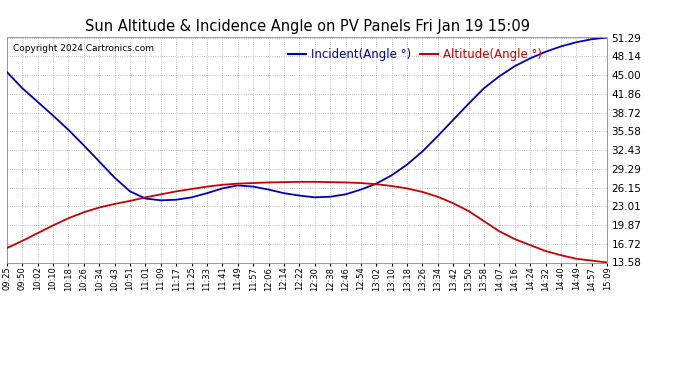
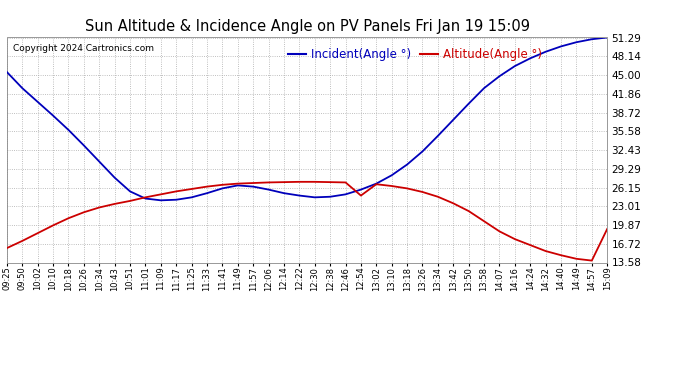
Altitude(Angle °)/12:54: 26.9 -> 24.8
Altitude(Angle °)/15:09: 13.6 -> 19.2
